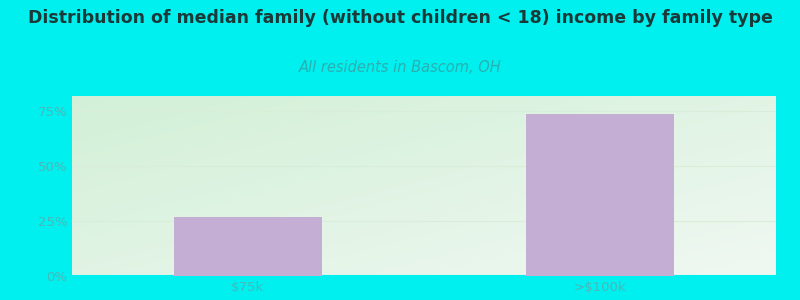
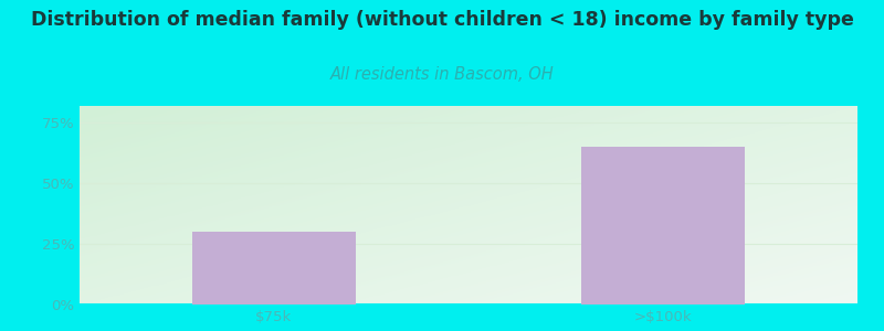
$75k: 27% -> 30%
>$100k: 74% -> 65%
